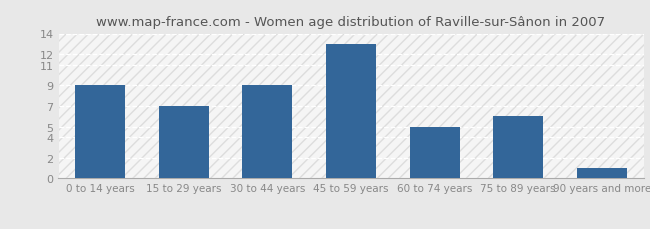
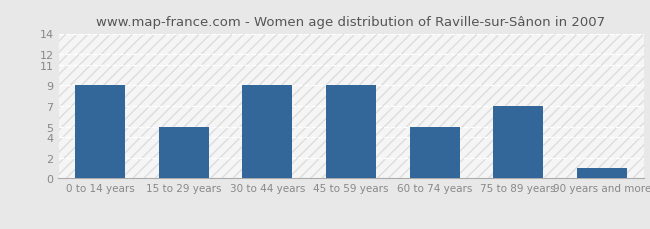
15 to 29 years: 7 -> 5
45 to 59 years: 13 -> 9
75 to 89 years: 6 -> 7
